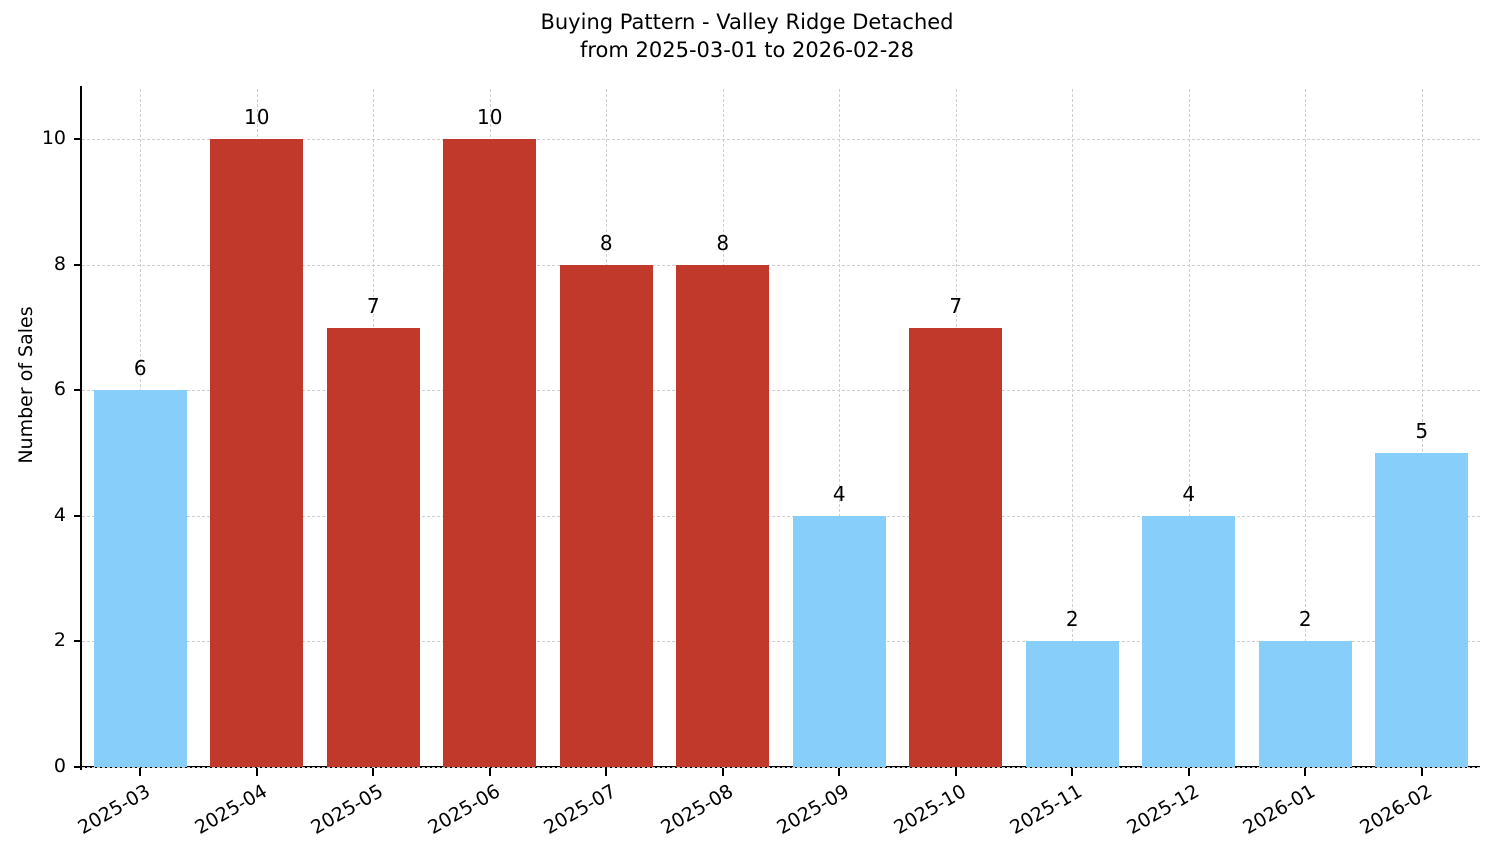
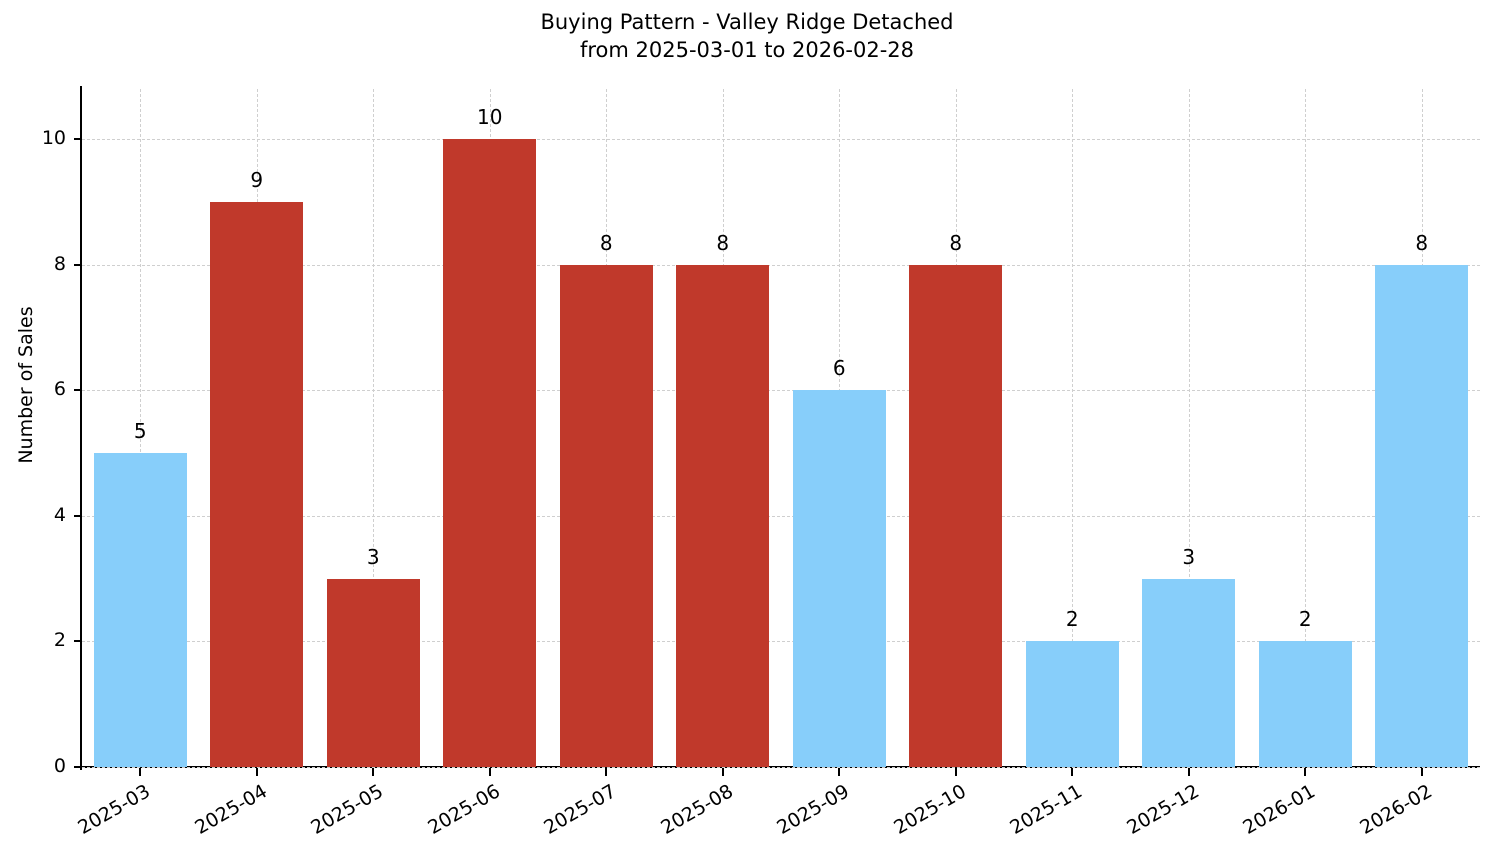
2025-03: 6 -> 5
2025-04: 10 -> 9
2025-05: 7 -> 3
2025-09: 4 -> 6
2025-10: 7 -> 8
2025-12: 4 -> 3
2026-02: 5 -> 8
